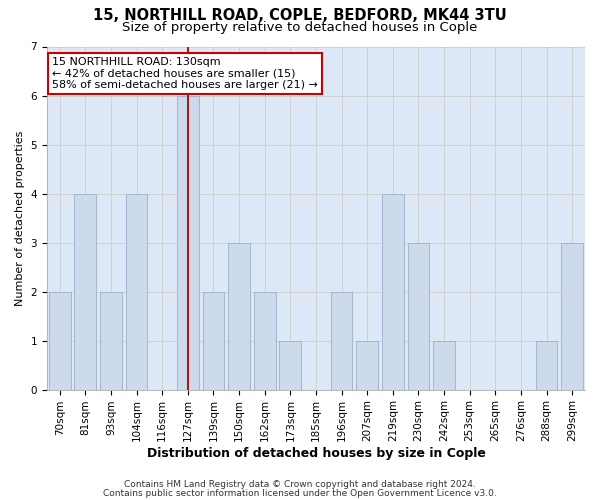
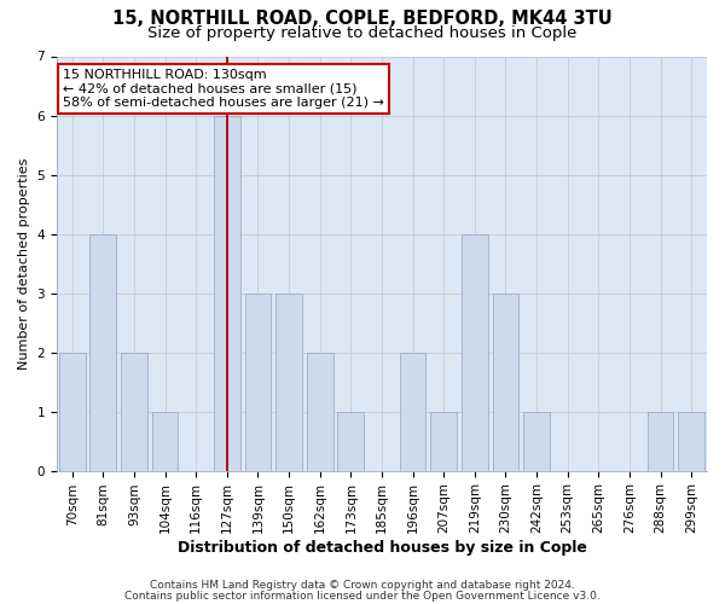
104sqm: 4 -> 1
139sqm: 2 -> 3
299sqm: 3 -> 1
